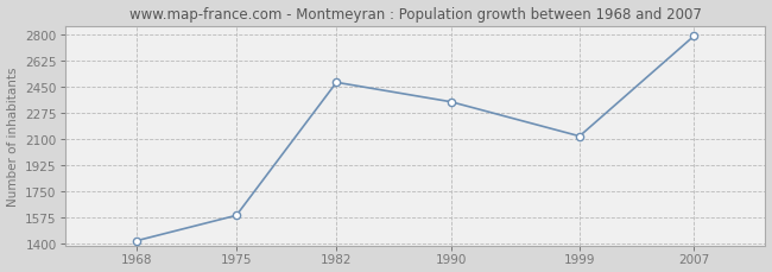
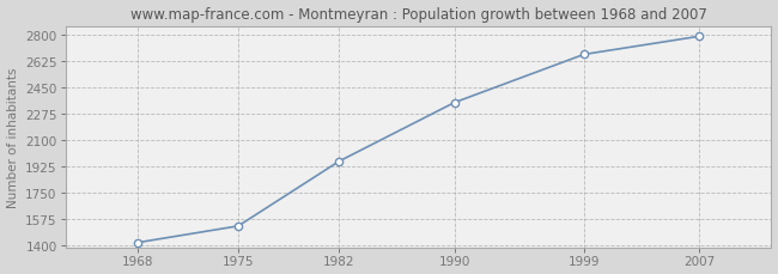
1975: 1590 -> 1530
1982: 2480 -> 1960
1999: 2120 -> 2670
